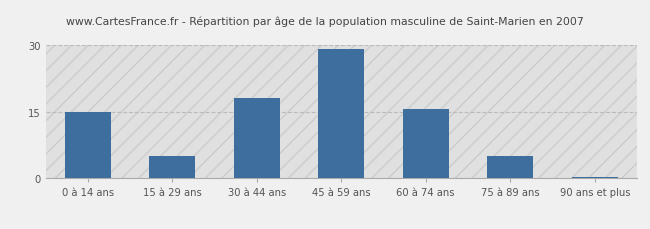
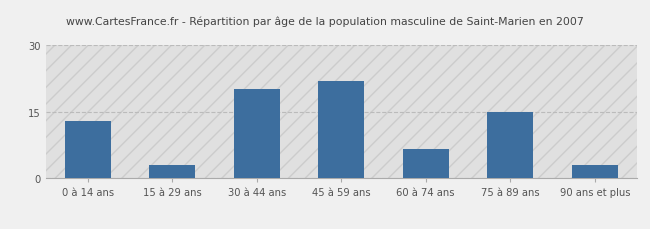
0 à 14 ans: 15.0 -> 13.0
15 à 29 ans: 5.0 -> 3.0
30 à 44 ans: 18.0 -> 20.0
45 à 59 ans: 29.0 -> 22.0
60 à 74 ans: 15.5 -> 6.5
75 à 89 ans: 5.0 -> 15.0
90 ans et plus: 0.3 -> 3.0
